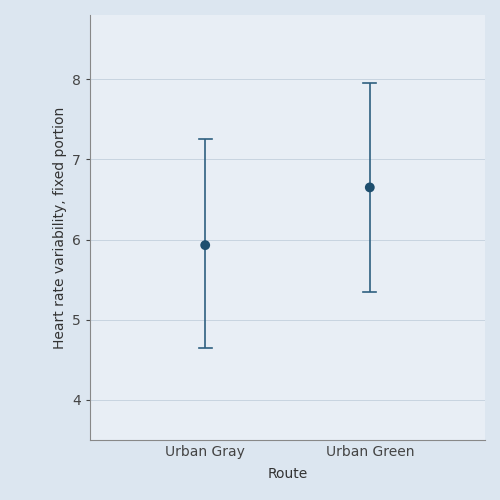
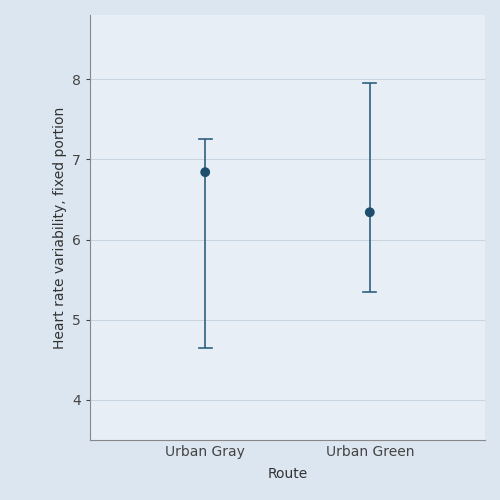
Urban Gray: 5.93 -> 6.84
Urban Green: 6.65 -> 6.34
